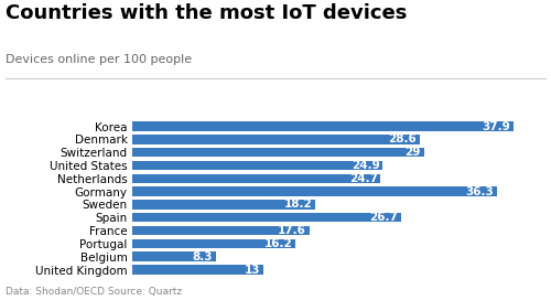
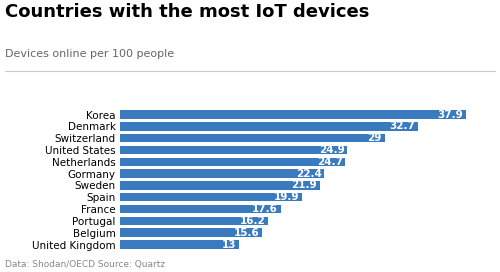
Denmark: 28.6 -> 32.7
Gormany: 36.3 -> 22.4
Sweden: 18.2 -> 21.9
Spain: 26.7 -> 19.9
Belgium: 8.3 -> 15.6
